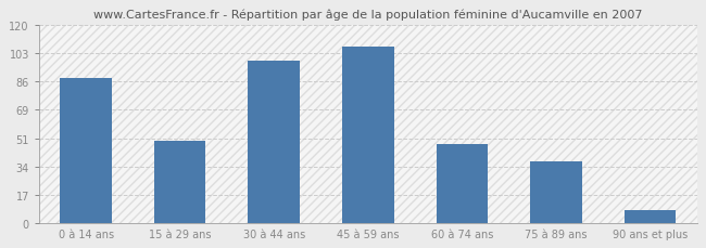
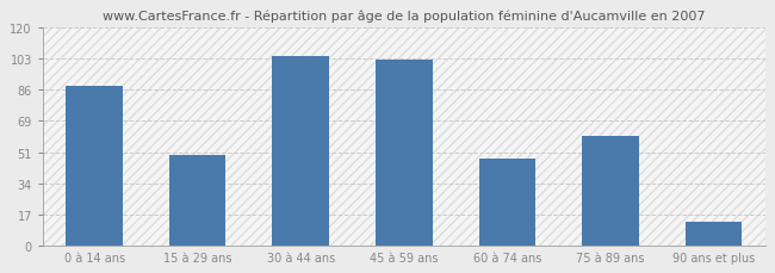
30 à 44 ans: 98 -> 104
45 à 59 ans: 107 -> 102
75 à 89 ans: 37 -> 60
90 ans et plus: 8 -> 13
